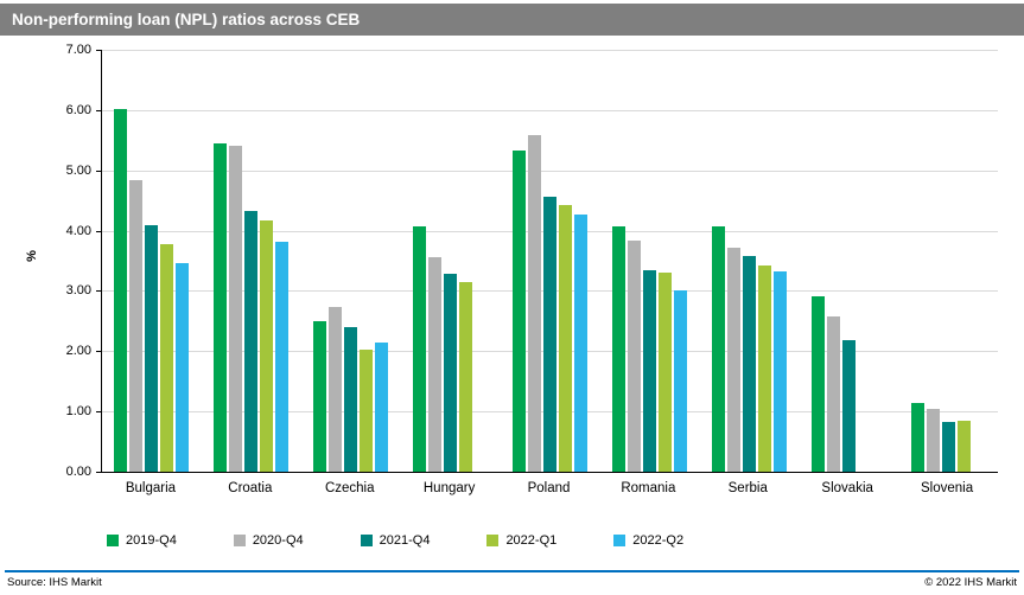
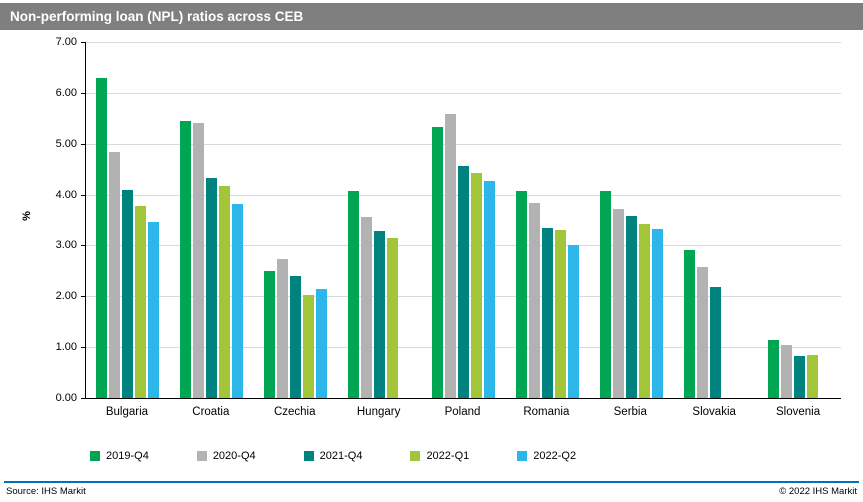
2019-Q4/Bulgaria: 6.0 -> 6.3
